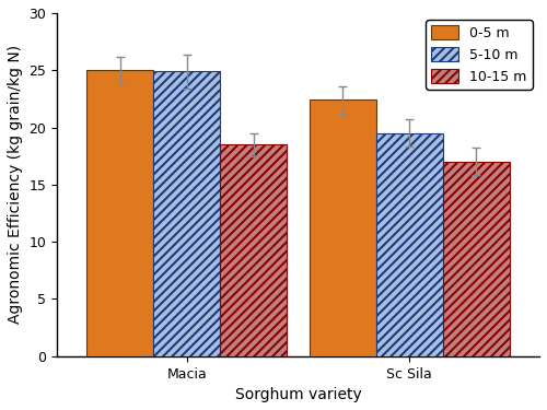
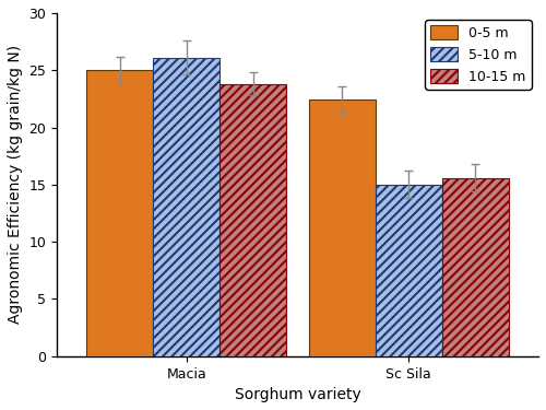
5-10 m/Macia: 24.9 -> 26.1
10-15 m/Macia: 18.5 -> 23.8
5-10 m/Sc Sila: 19.5 -> 15.0
10-15 m/Sc Sila: 17.0 -> 15.6
